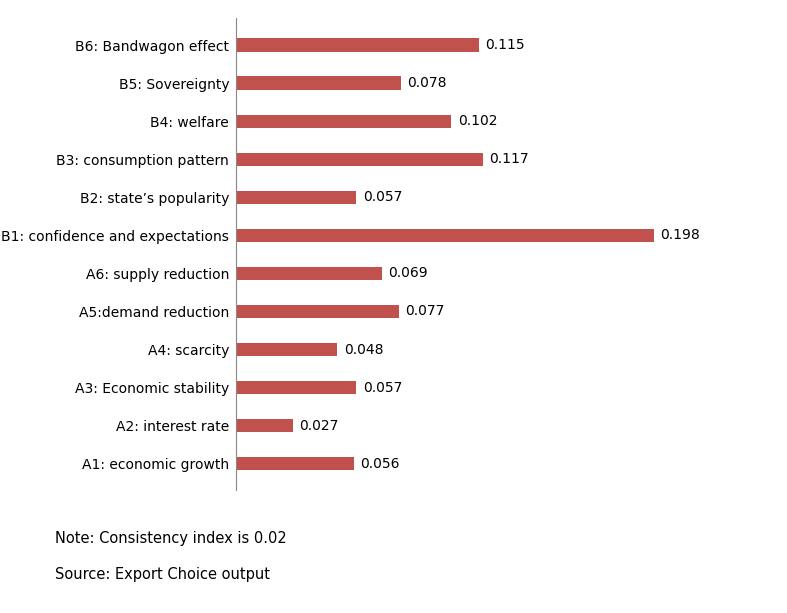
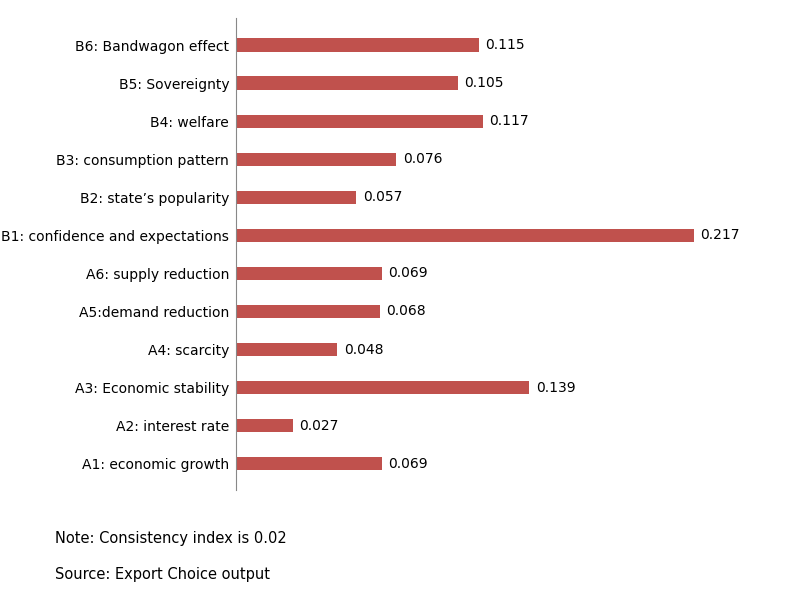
B5: Sovereignty: 0.078 -> 0.105
B4: welfare: 0.102 -> 0.117
B3: consumption pattern: 0.117 -> 0.076
B1: confidence and expectations: 0.198 -> 0.217
A5:demand reduction: 0.077 -> 0.068
A3: Economic stability: 0.057 -> 0.139
A1: economic growth: 0.056 -> 0.069
